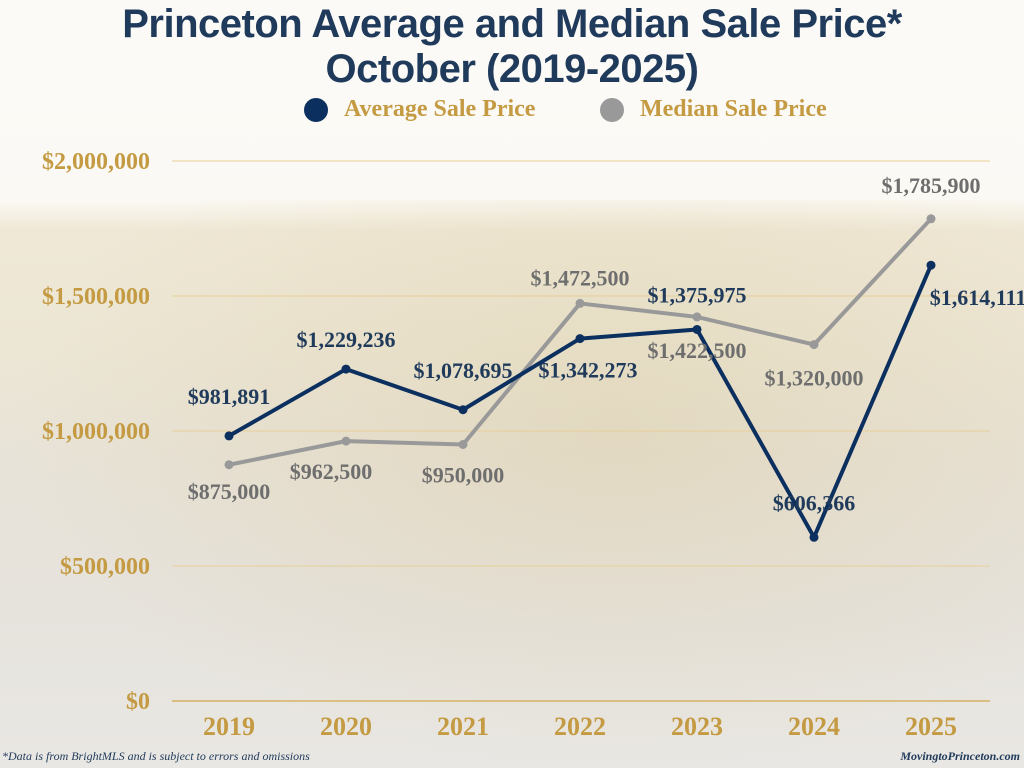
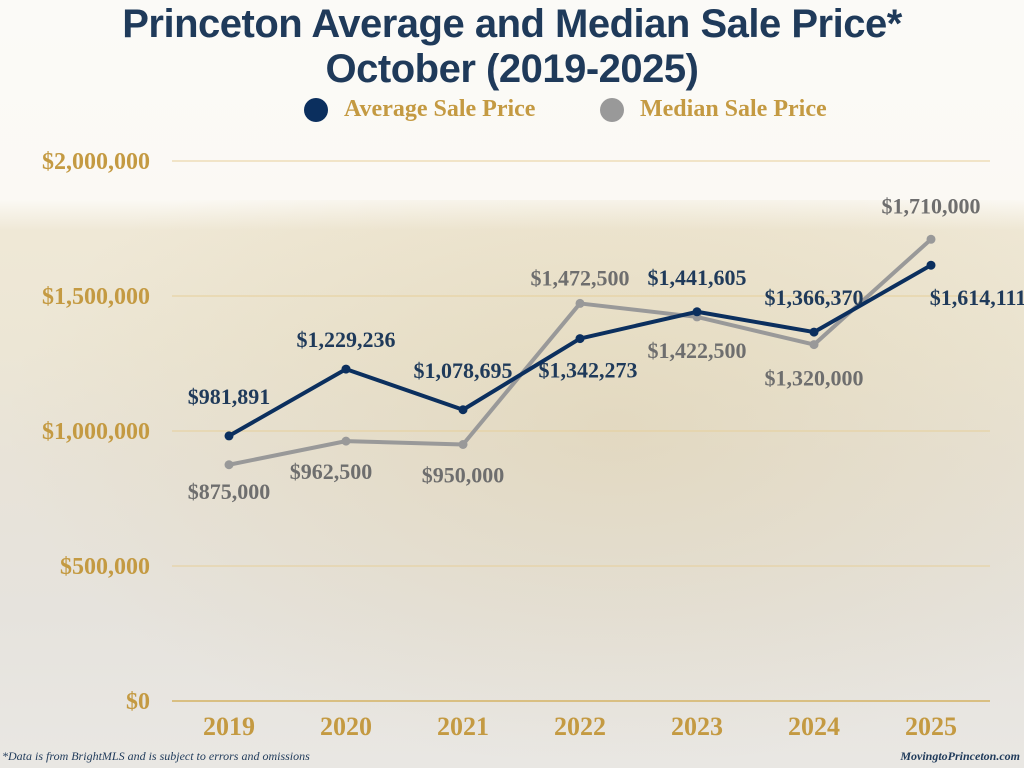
Average Sale Price/2023: $1,375,975 -> $1,441,605
Average Sale Price/2024: $606,366 -> $1,366,370
Median Sale Price/2025: $1,785,900 -> $1,710,000
